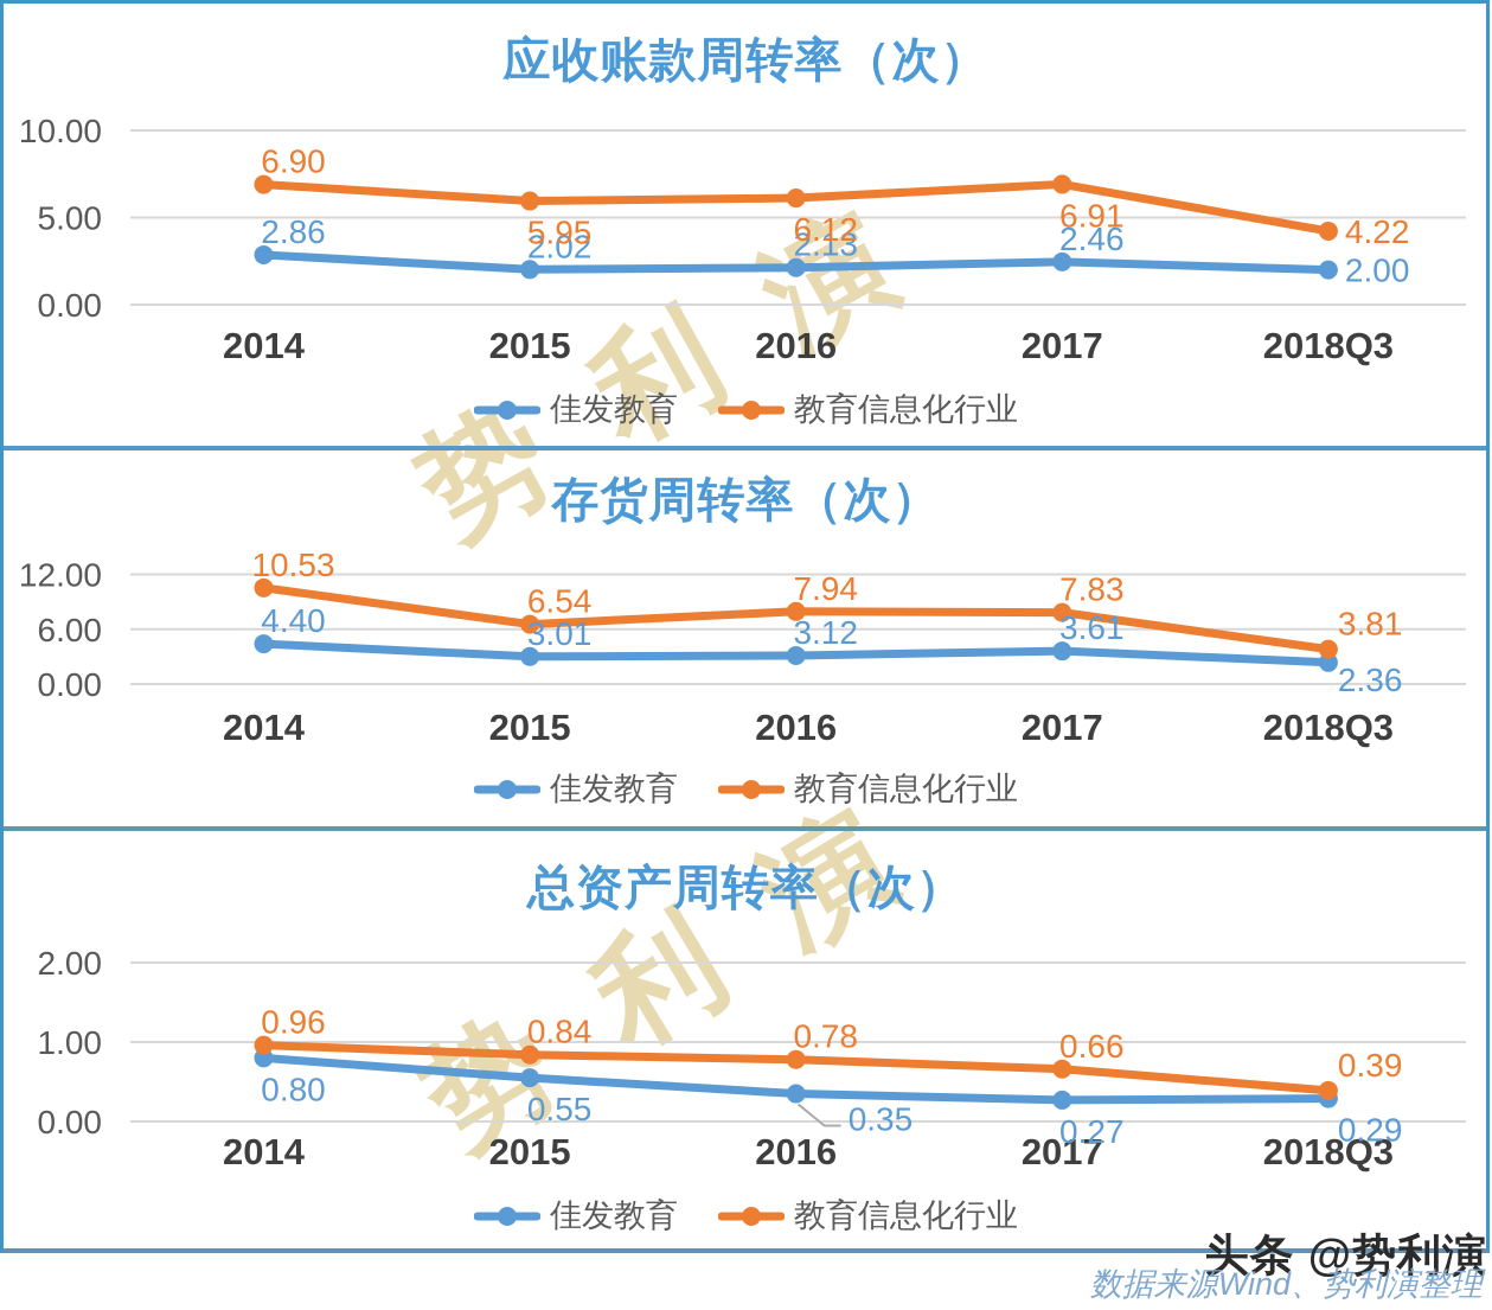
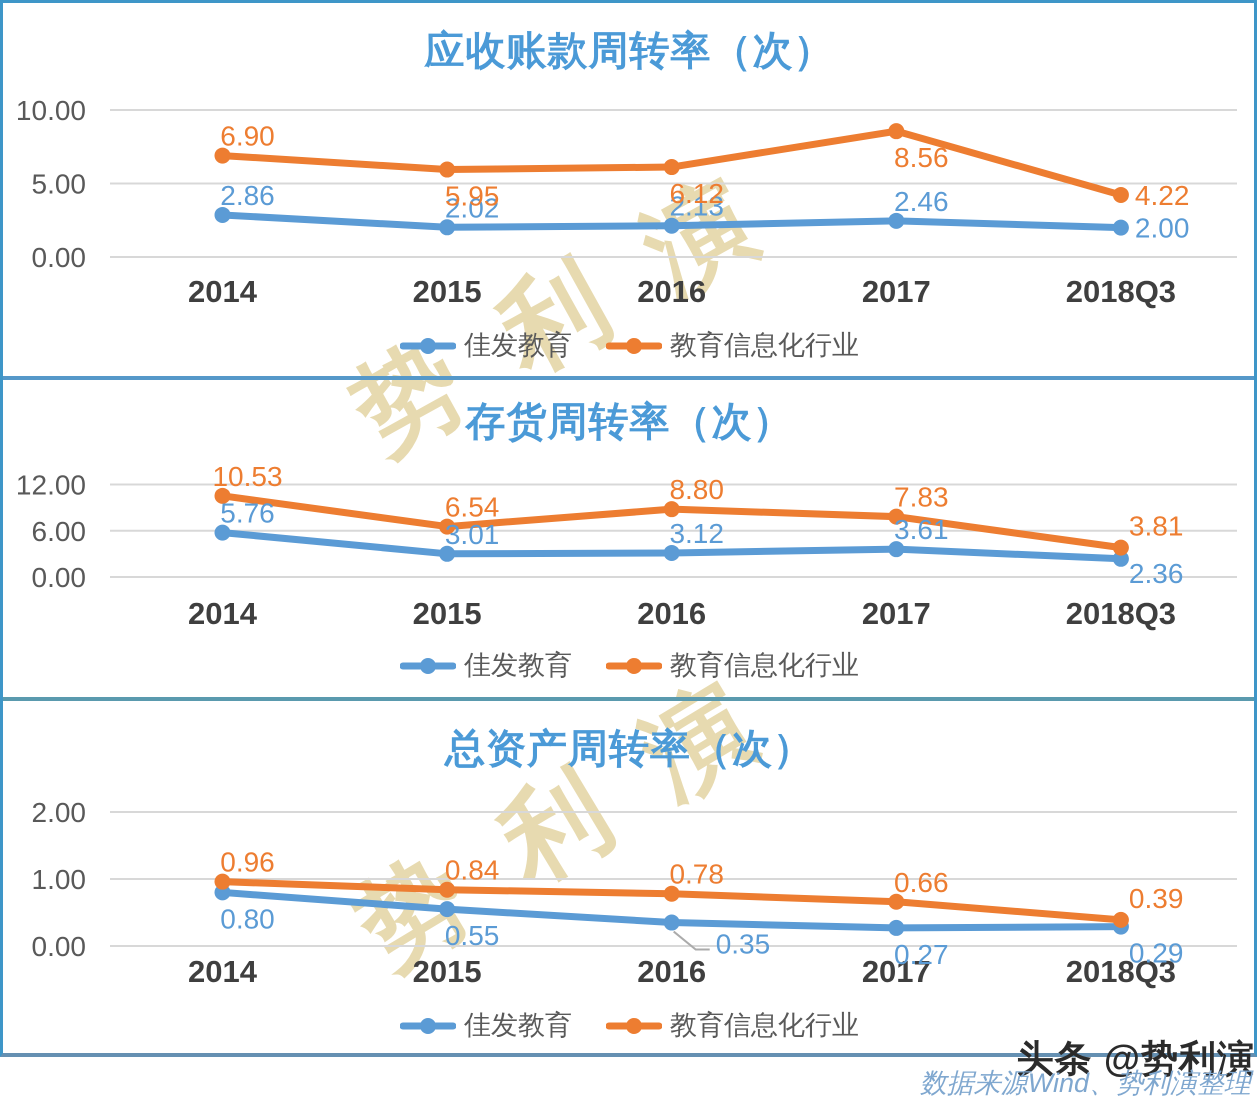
应收账款周转率（次）/教育信息化行业/2017: 6.91 -> 8.56
存货周转率（次）/佳发教育/2014: 4.40 -> 5.76
存货周转率（次）/教育信息化行业/2016: 7.94 -> 8.80
